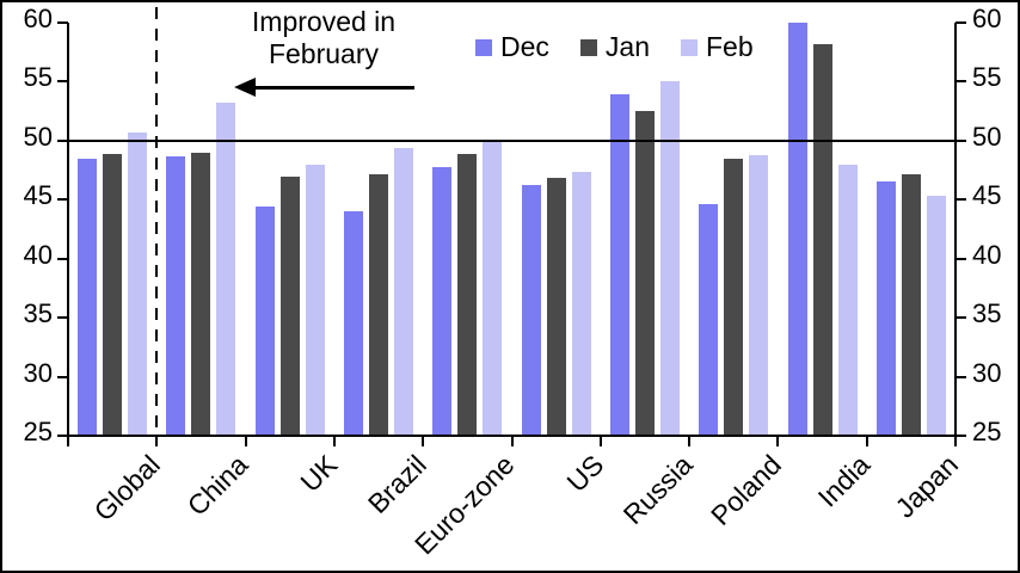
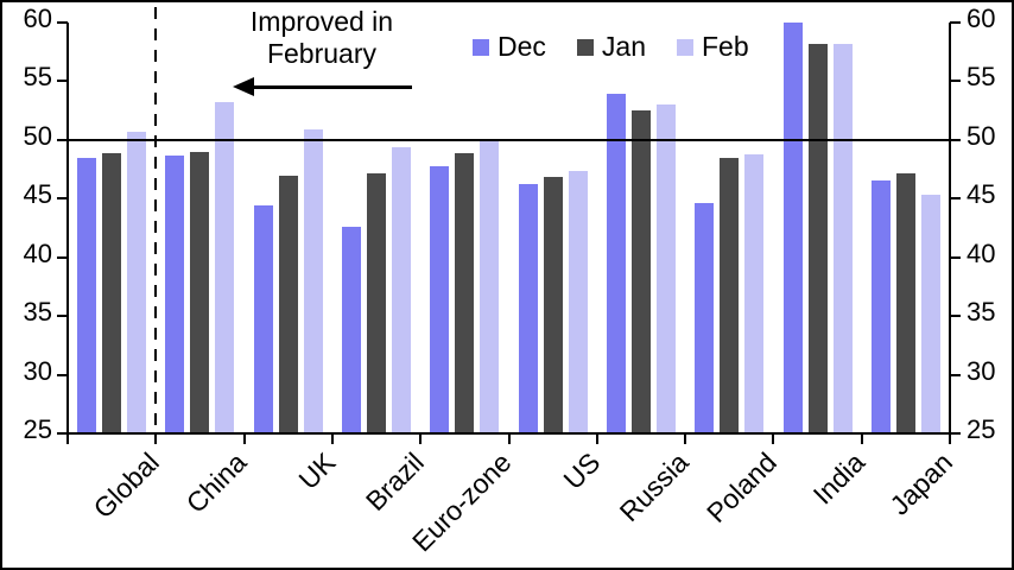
Feb/UK: 48 -> 51
Dec/Brazil: 44 -> 43
Feb/Russia: 55 -> 53
Feb/India: 48 -> 58
